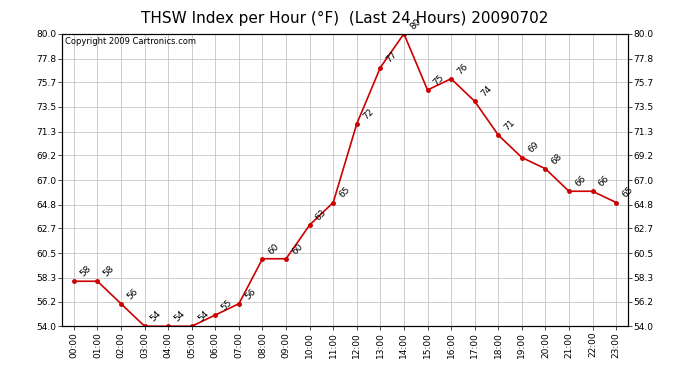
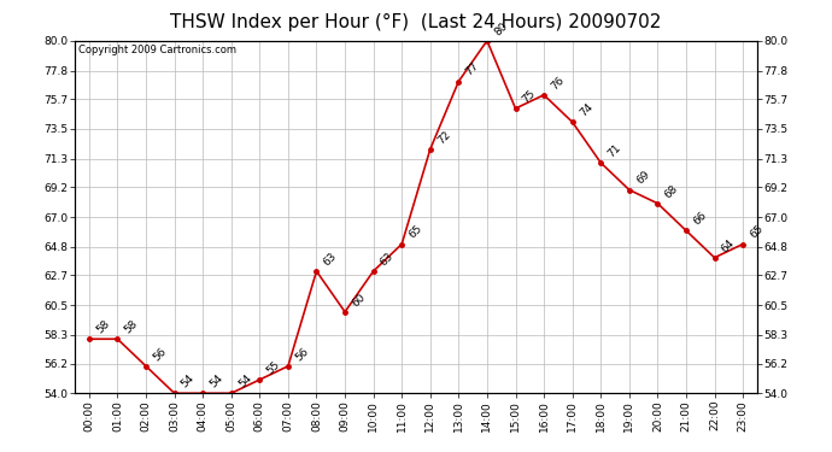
08:00: 60 -> 63
22:00: 66 -> 64
